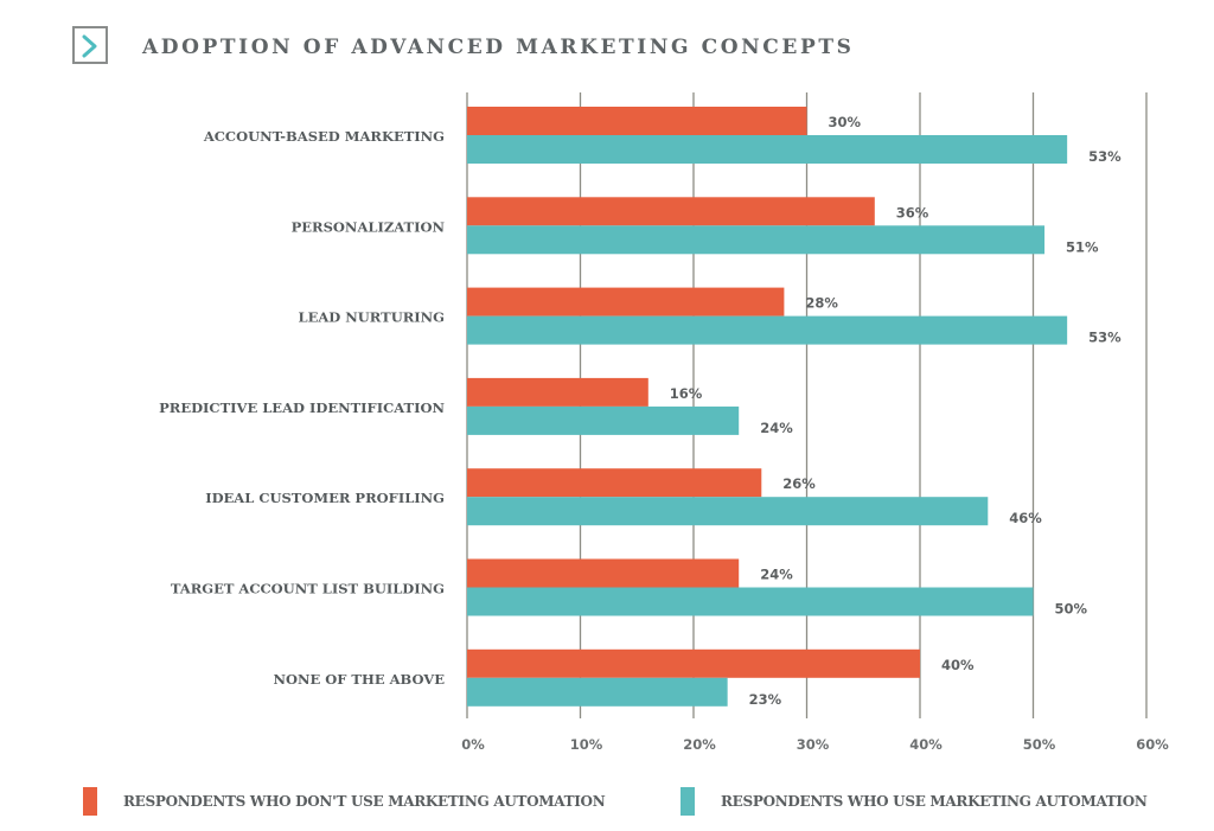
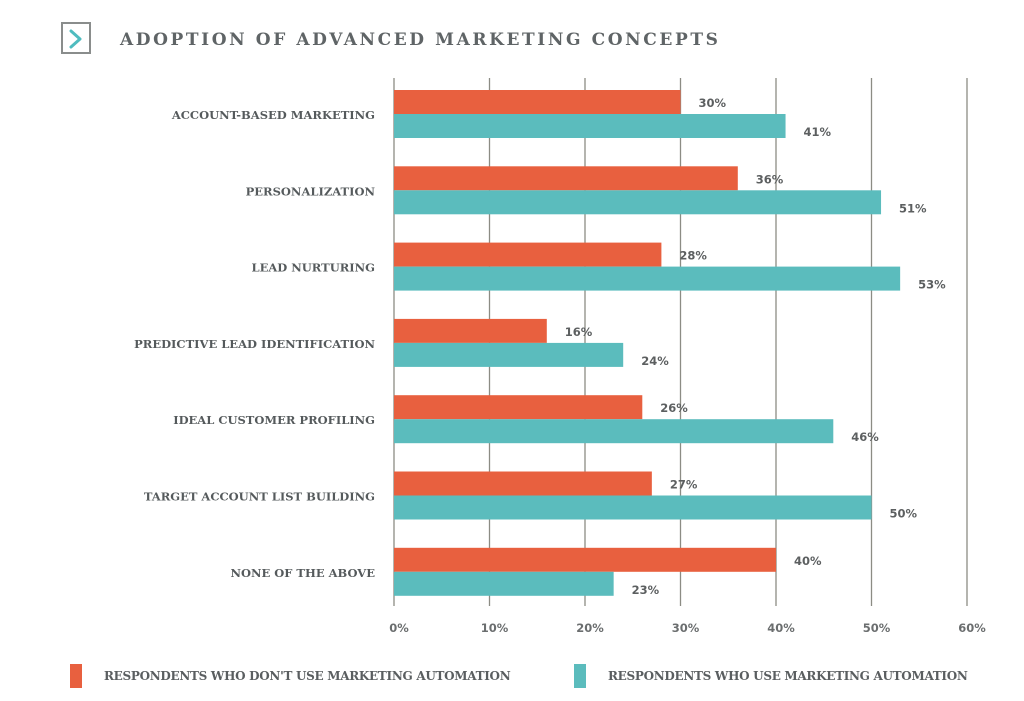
RESPONDENTS WHO USE MARKETING AUTOMATION/ACCOUNT-BASED MARKETING: 53% -> 41%
RESPONDENTS WHO DON'T USE MARKETING AUTOMATION/TARGET ACCOUNT LIST BUILDING: 24% -> 27%
